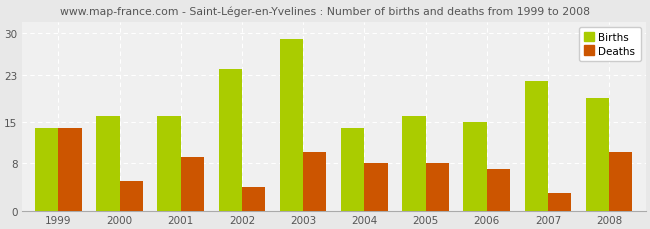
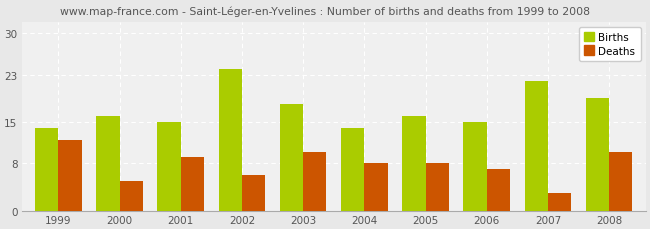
Deaths/1999: 14 -> 12
Births/2001: 16 -> 15
Deaths/2002: 4 -> 6
Births/2003: 29 -> 18
